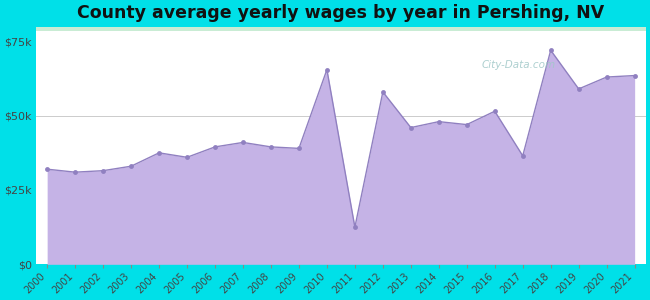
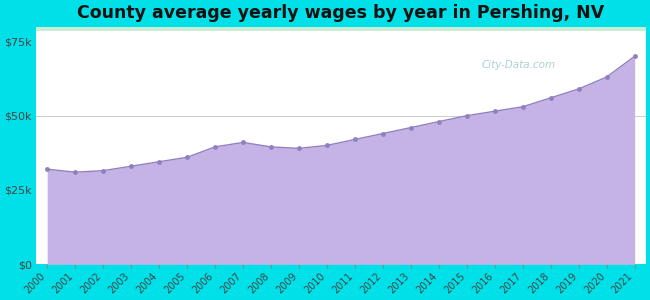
2004: $37.5k -> $34.5k
2010: $65.5k -> $40.0k
2011: $12.5k -> $42.0k
2012: $58.0k -> $44.0k
2015: $47.0k -> $50.0k
2017: $36.5k -> $53.0k
2018: $72.0k -> $56.0k
2021: $63.5k -> $70.0k
